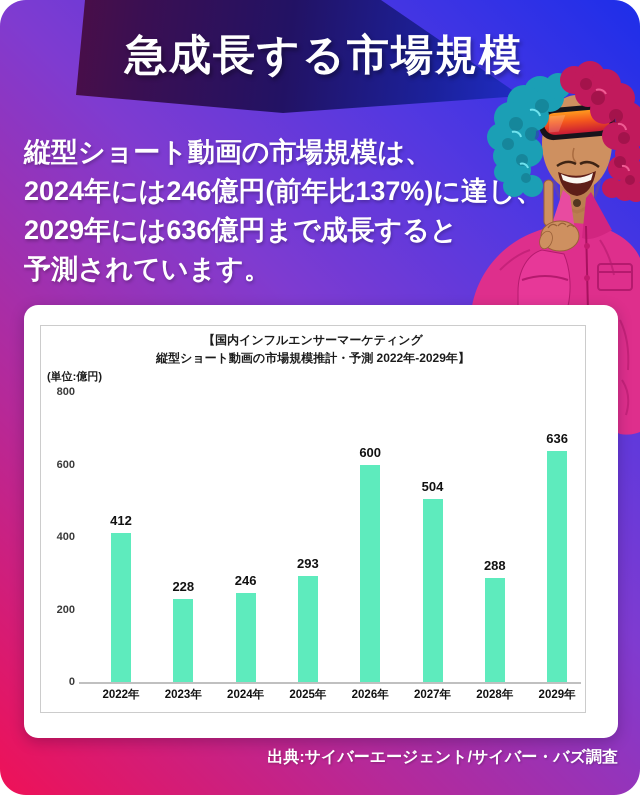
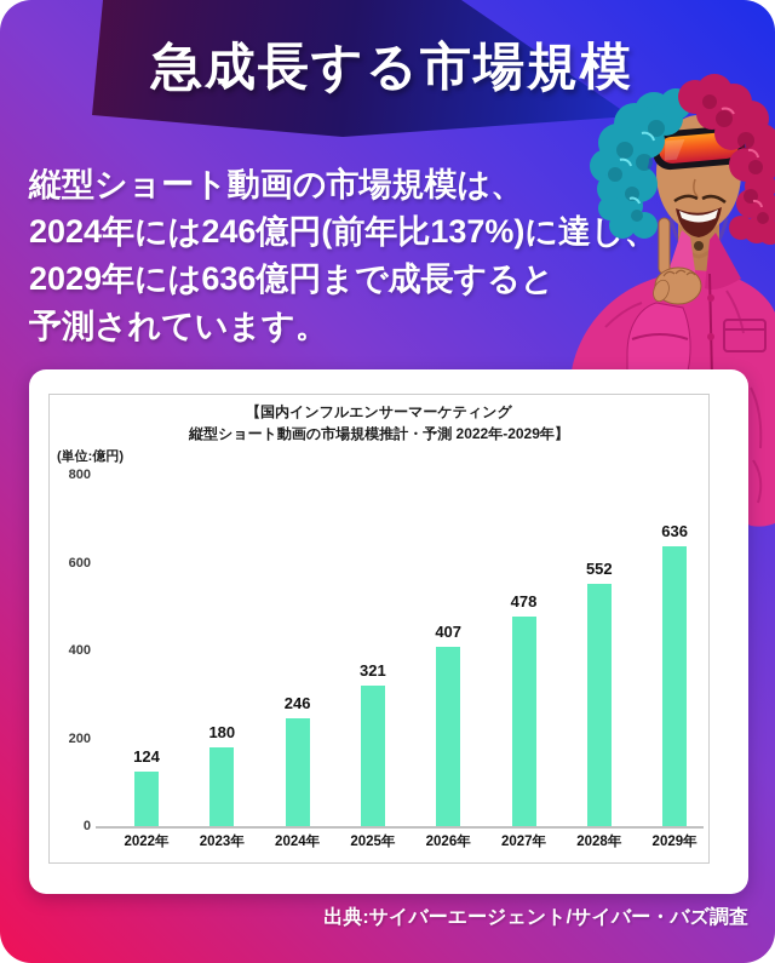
2022年: 412 -> 124
2023年: 228 -> 180
2025年: 293 -> 321
2026年: 600 -> 407
2027年: 504 -> 478
2028年: 288 -> 552
